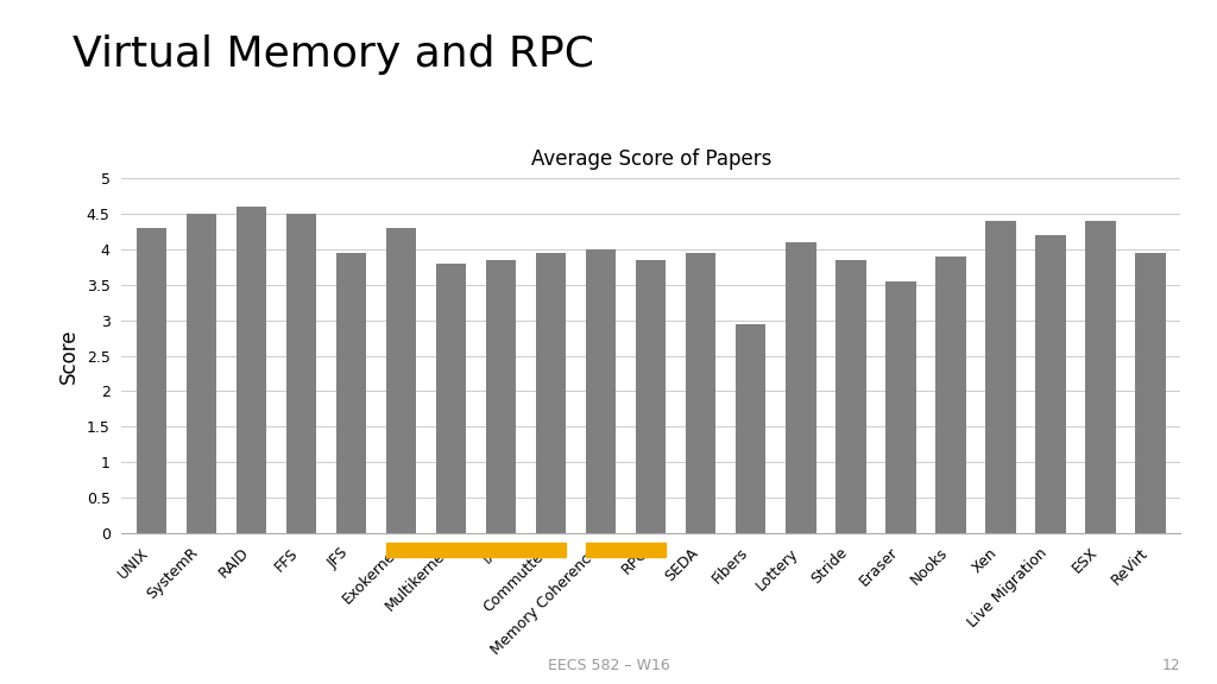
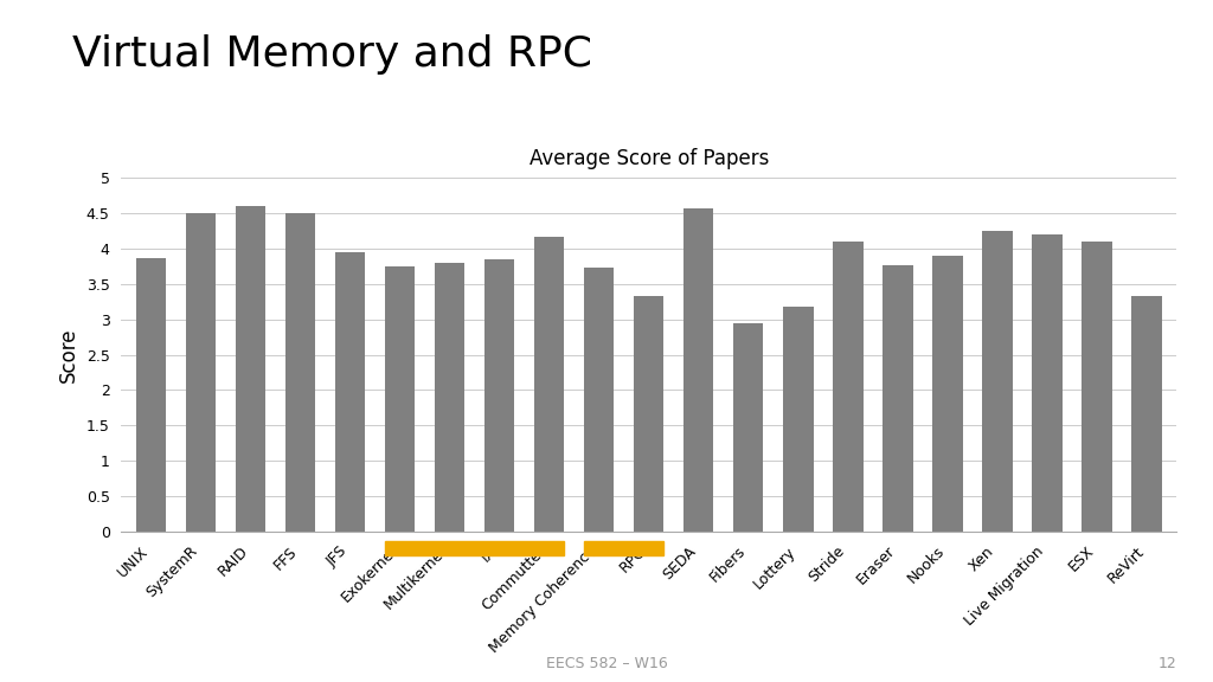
UNIX: 4.30 -> 3.86
Exokernel: 4.30 -> 3.74
Commutter: 3.95 -> 4.16
Memory Coherence: 4.00 -> 3.72
RPC: 3.85 -> 3.32
SEDA: 3.95 -> 4.56
Lottery: 4.10 -> 3.18
Stride: 3.85 -> 4.10
Eraser: 3.55 -> 3.76
Xen: 4.40 -> 4.24
ESX: 4.40 -> 4.10
ReVirt: 3.95 -> 3.32
